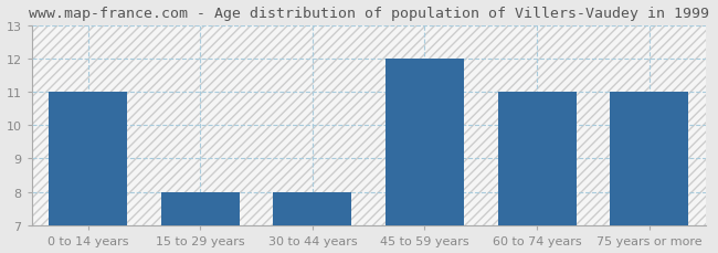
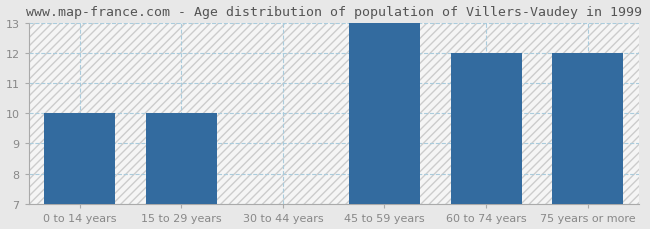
0 to 14 years: 11 -> 10
15 to 29 years: 8 -> 10
30 to 44 years: 8 -> 7
45 to 59 years: 12 -> 13
60 to 74 years: 11 -> 12
75 years or more: 11 -> 12
